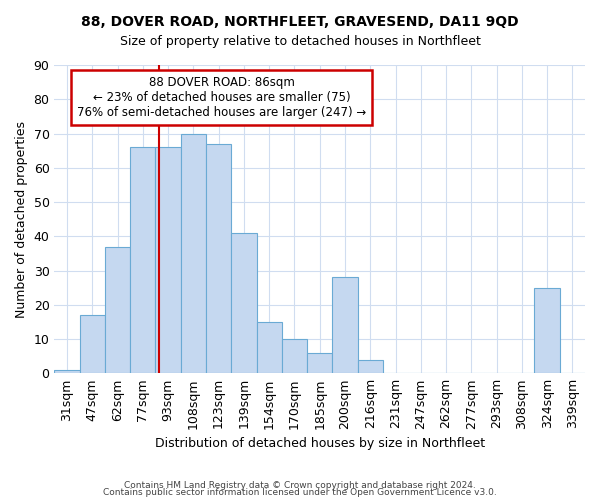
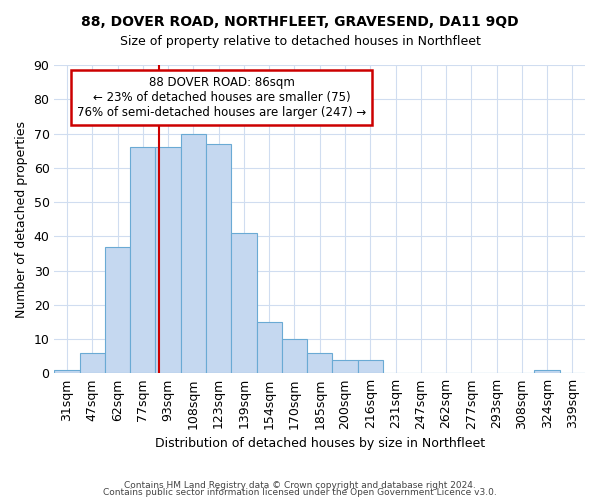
47sqm: 17 -> 6
200sqm: 28 -> 4
324sqm: 25 -> 1
